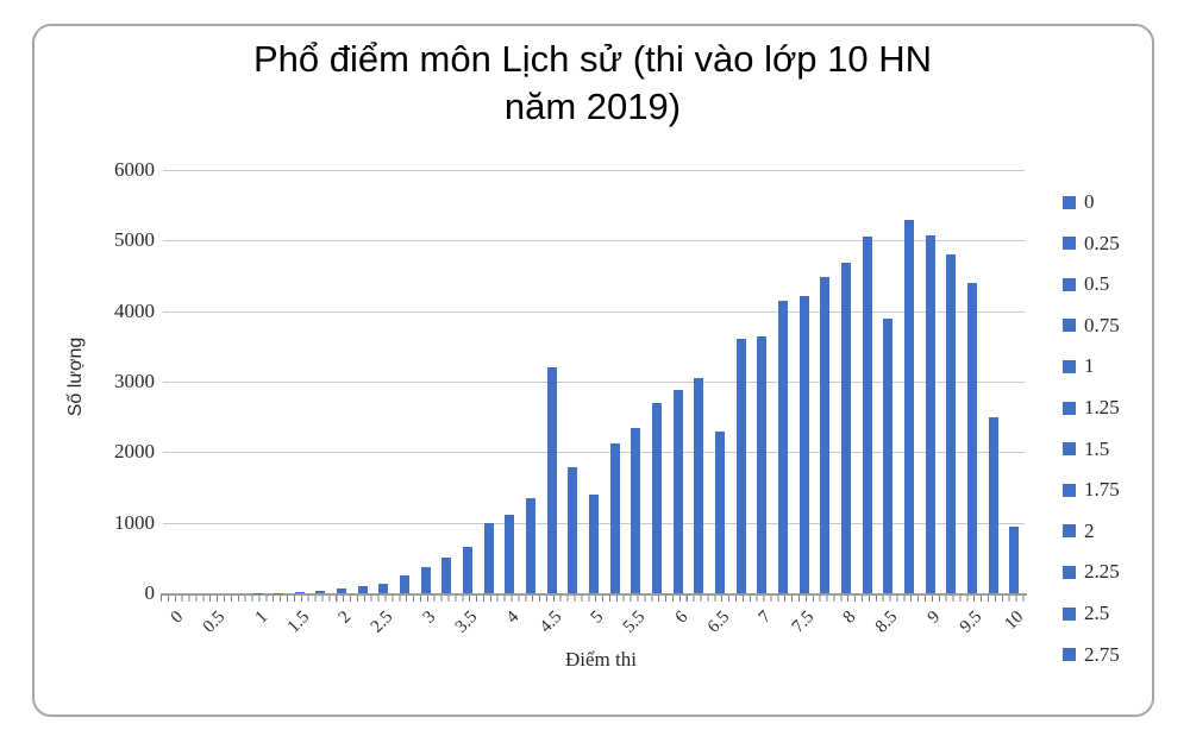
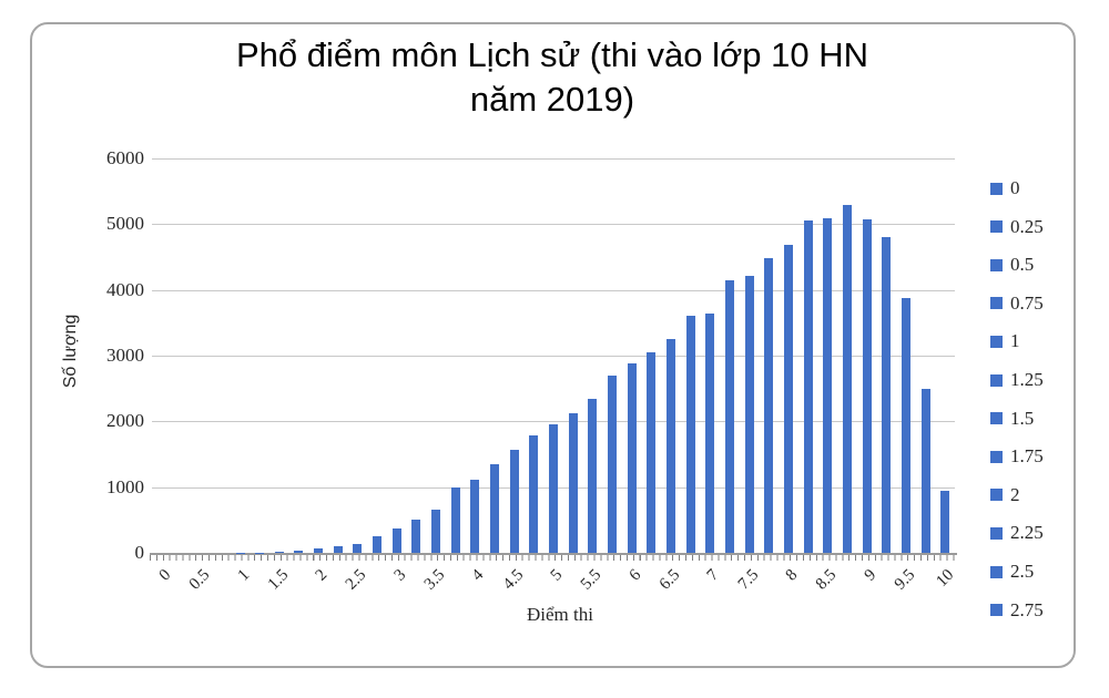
4.5: 3200 -> 1600
5: 1400 -> 2000
6.5: 2300 -> 3300
8.5: 3900 -> 5100
9.5: 4400 -> 3900
